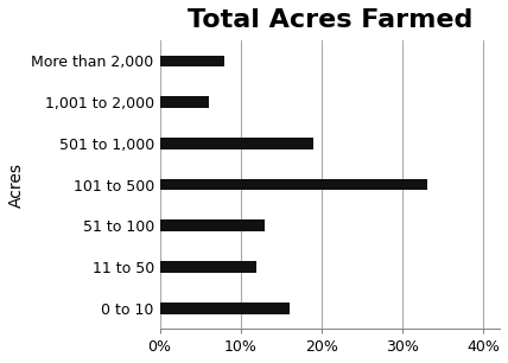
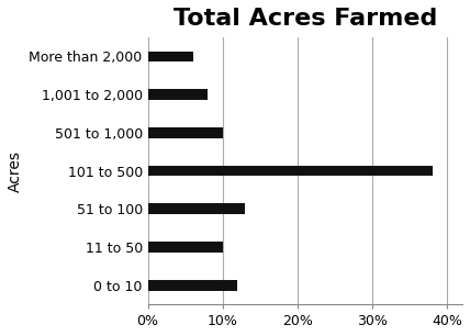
More than 2,000: 8% -> 6%
1,001 to 2,000: 6% -> 8%
501 to 1,000: 19% -> 10%
101 to 500: 33% -> 38%
11 to 50: 12% -> 10%
0 to 10: 16% -> 12%
